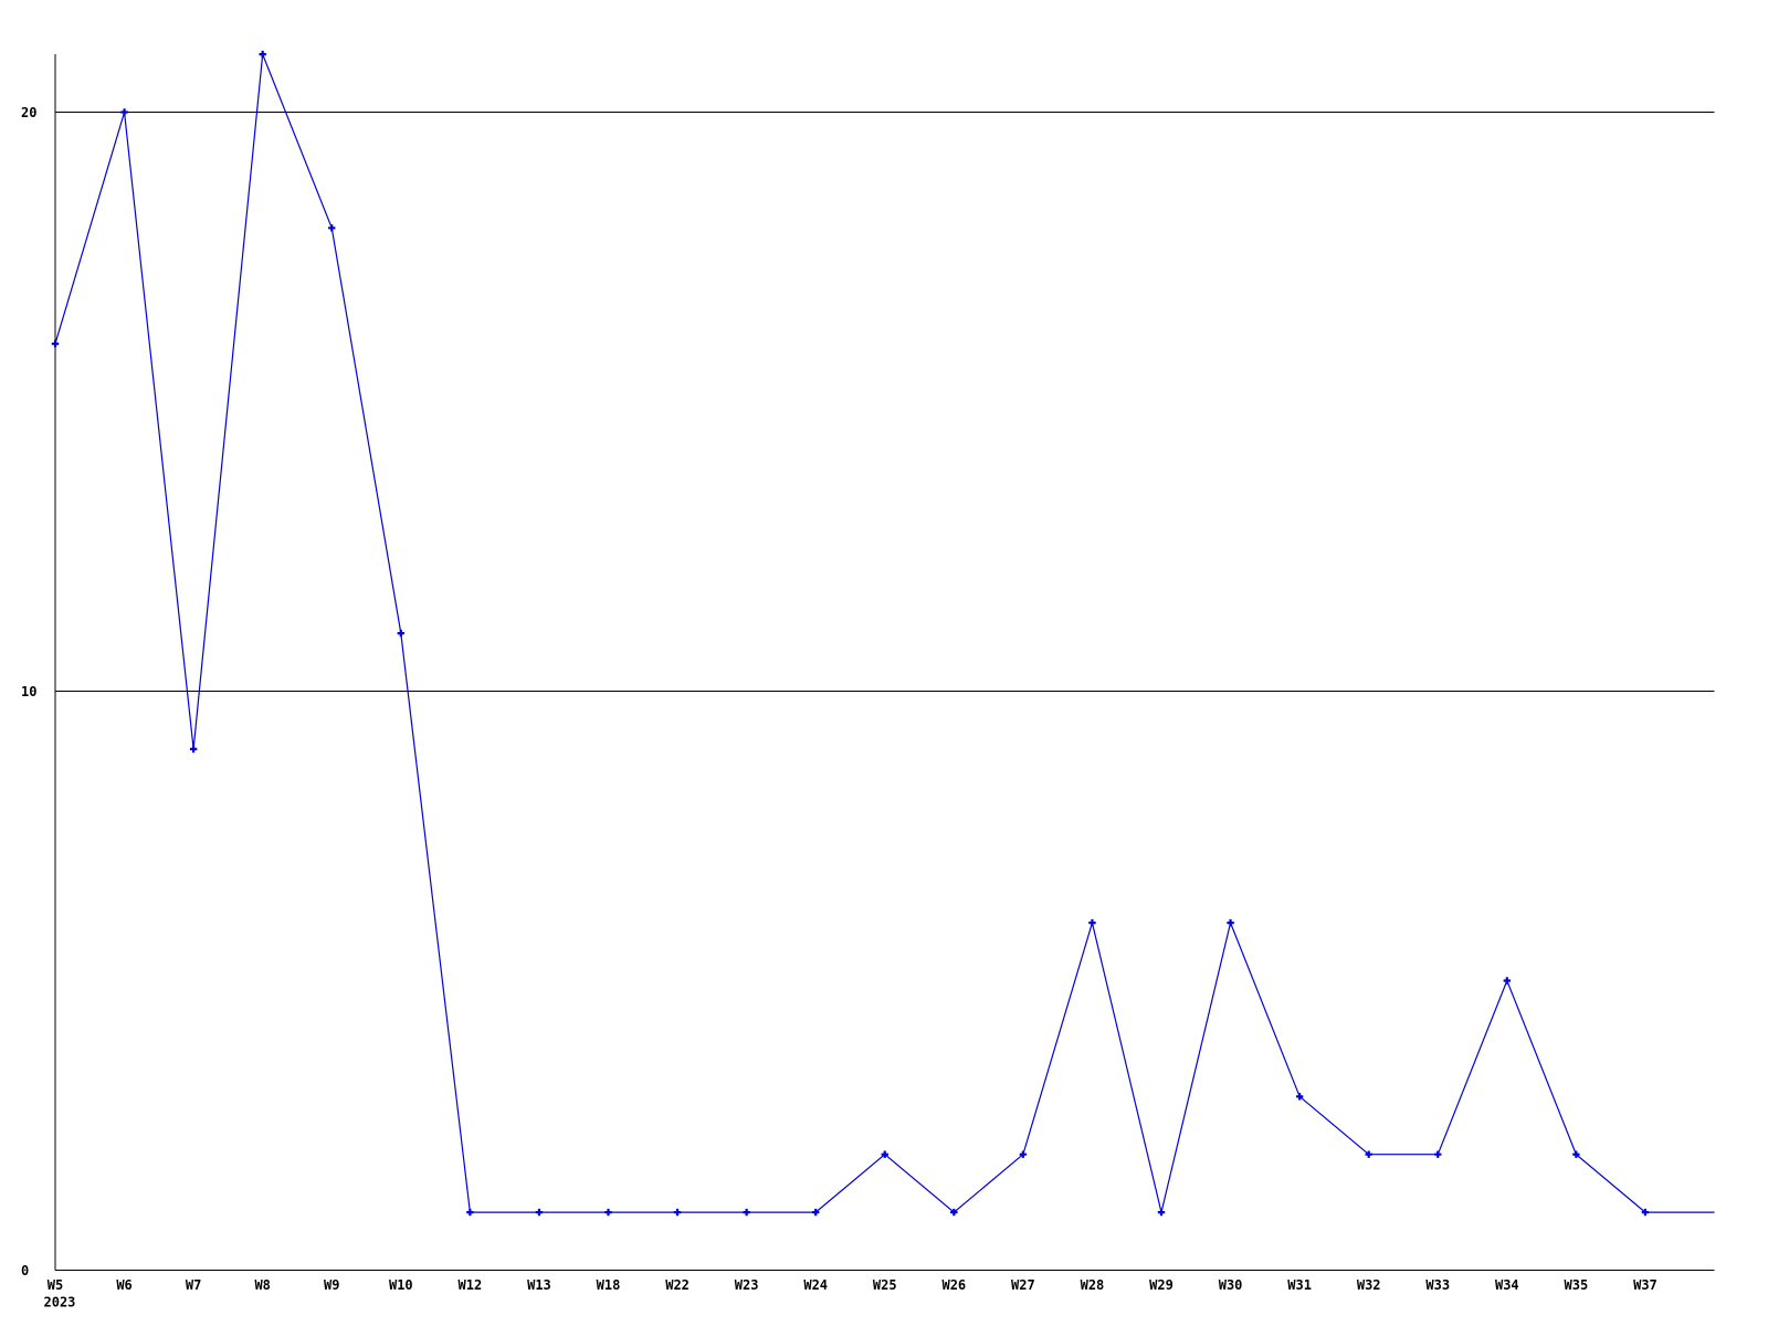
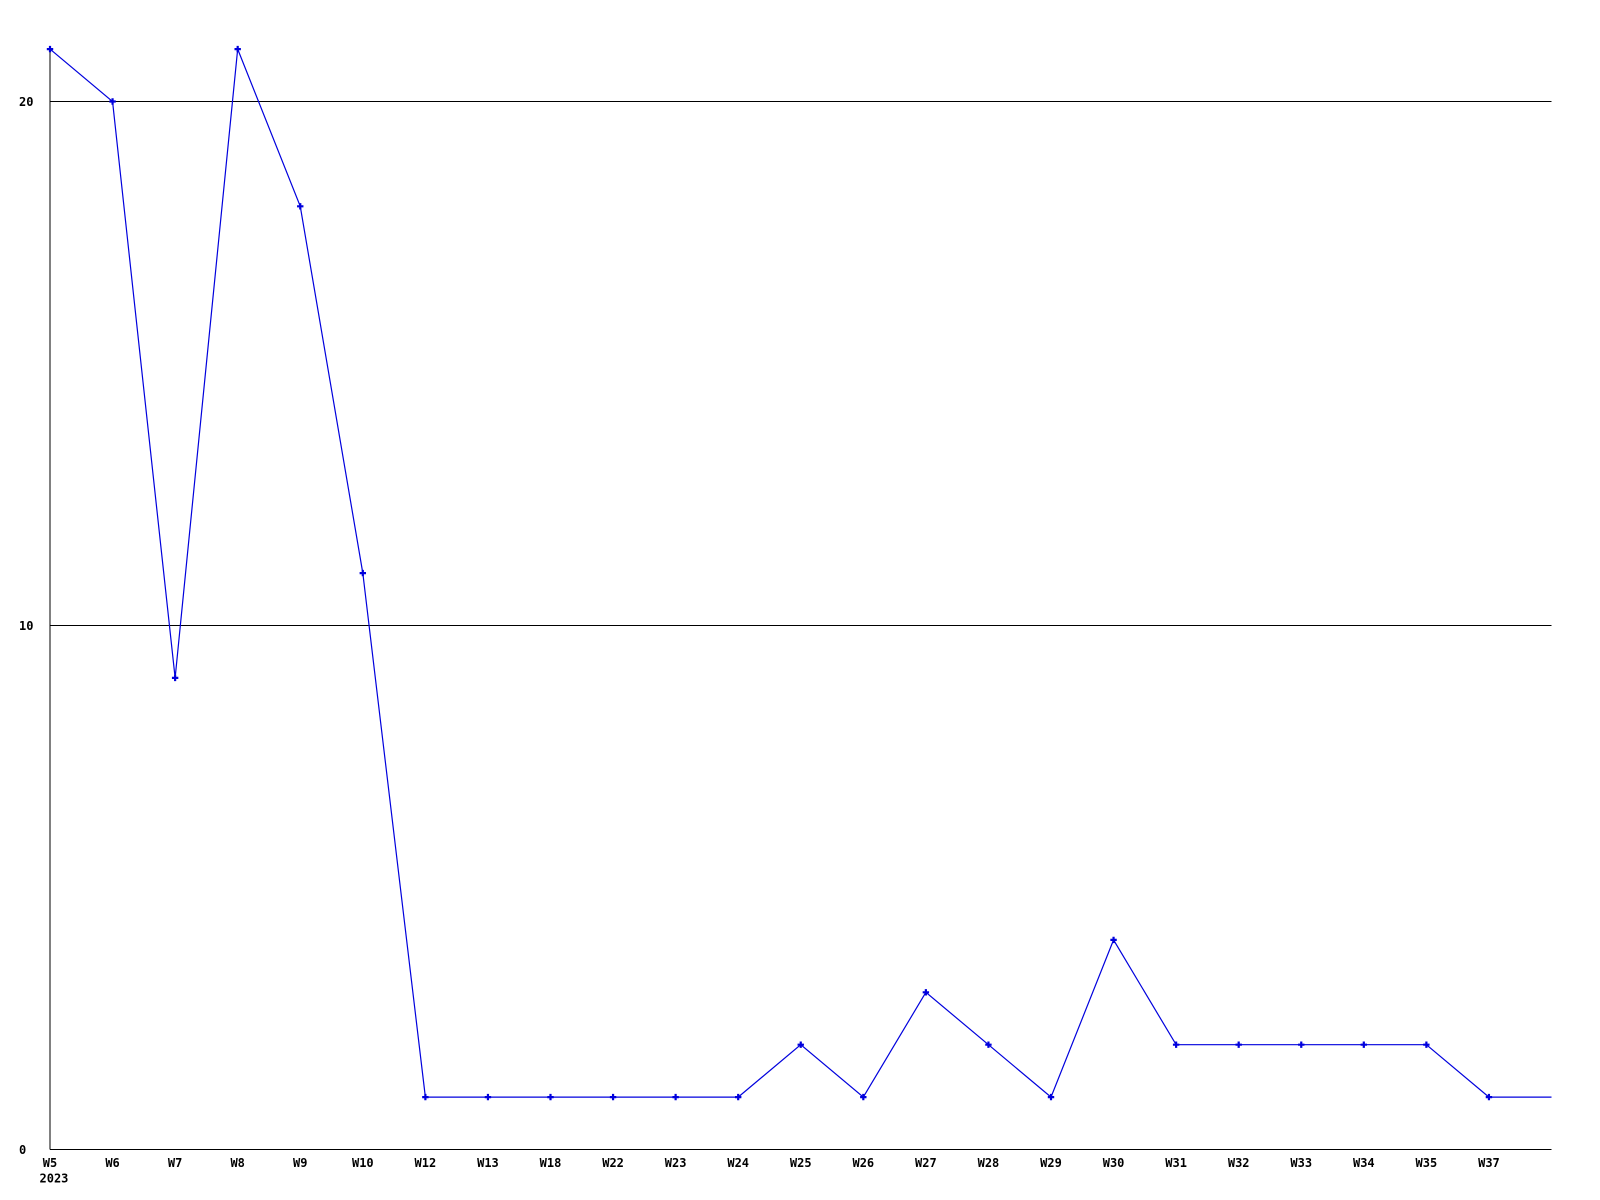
W5: 16 -> 21
W27: 2 -> 3
W28: 6 -> 2
W30: 6 -> 4
W31: 3 -> 2
W34: 5 -> 2
